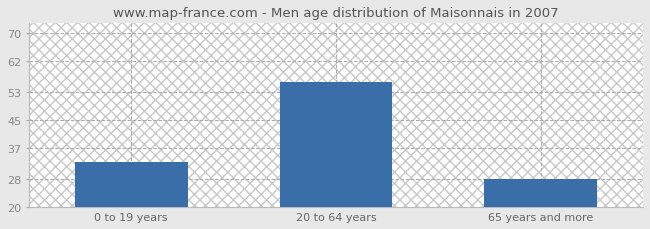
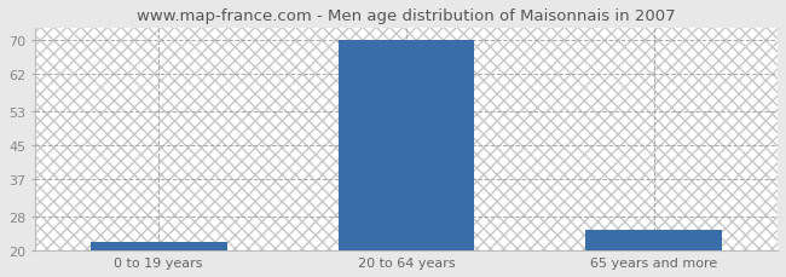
0 to 19 years: 33 -> 22
20 to 64 years: 56 -> 70
65 years and more: 28 -> 25
